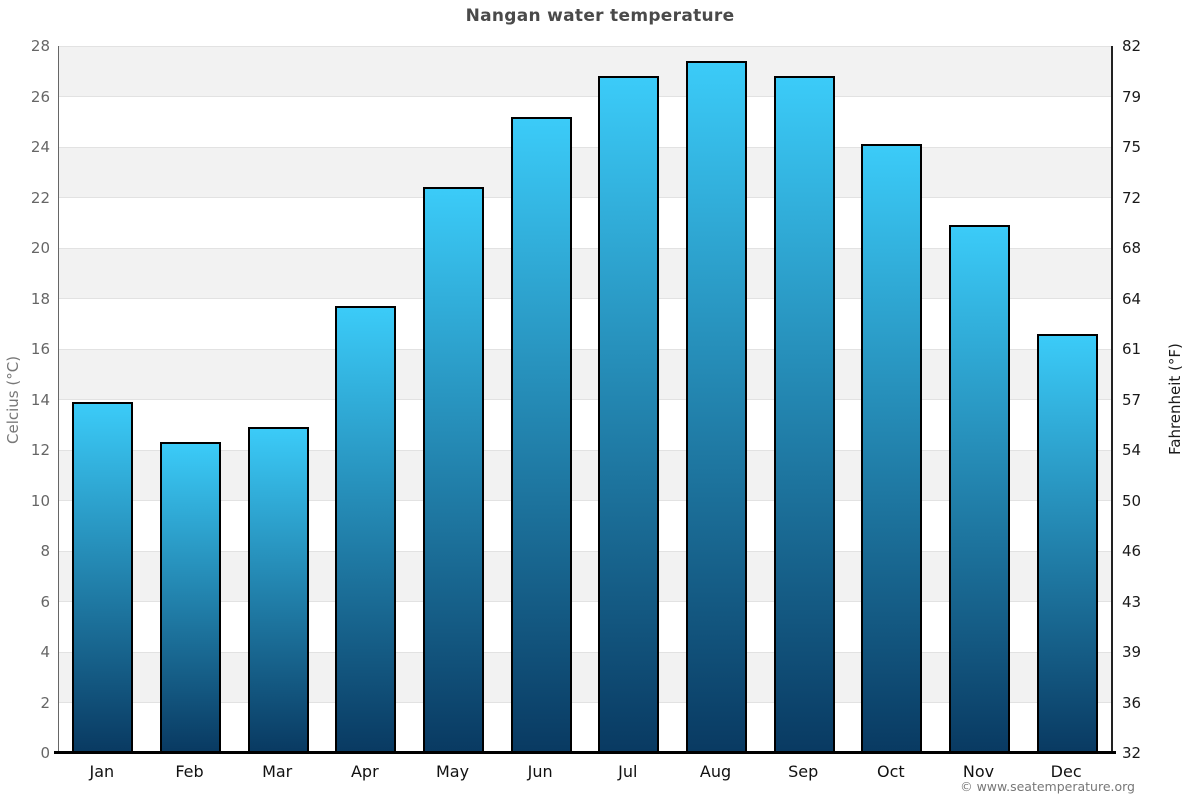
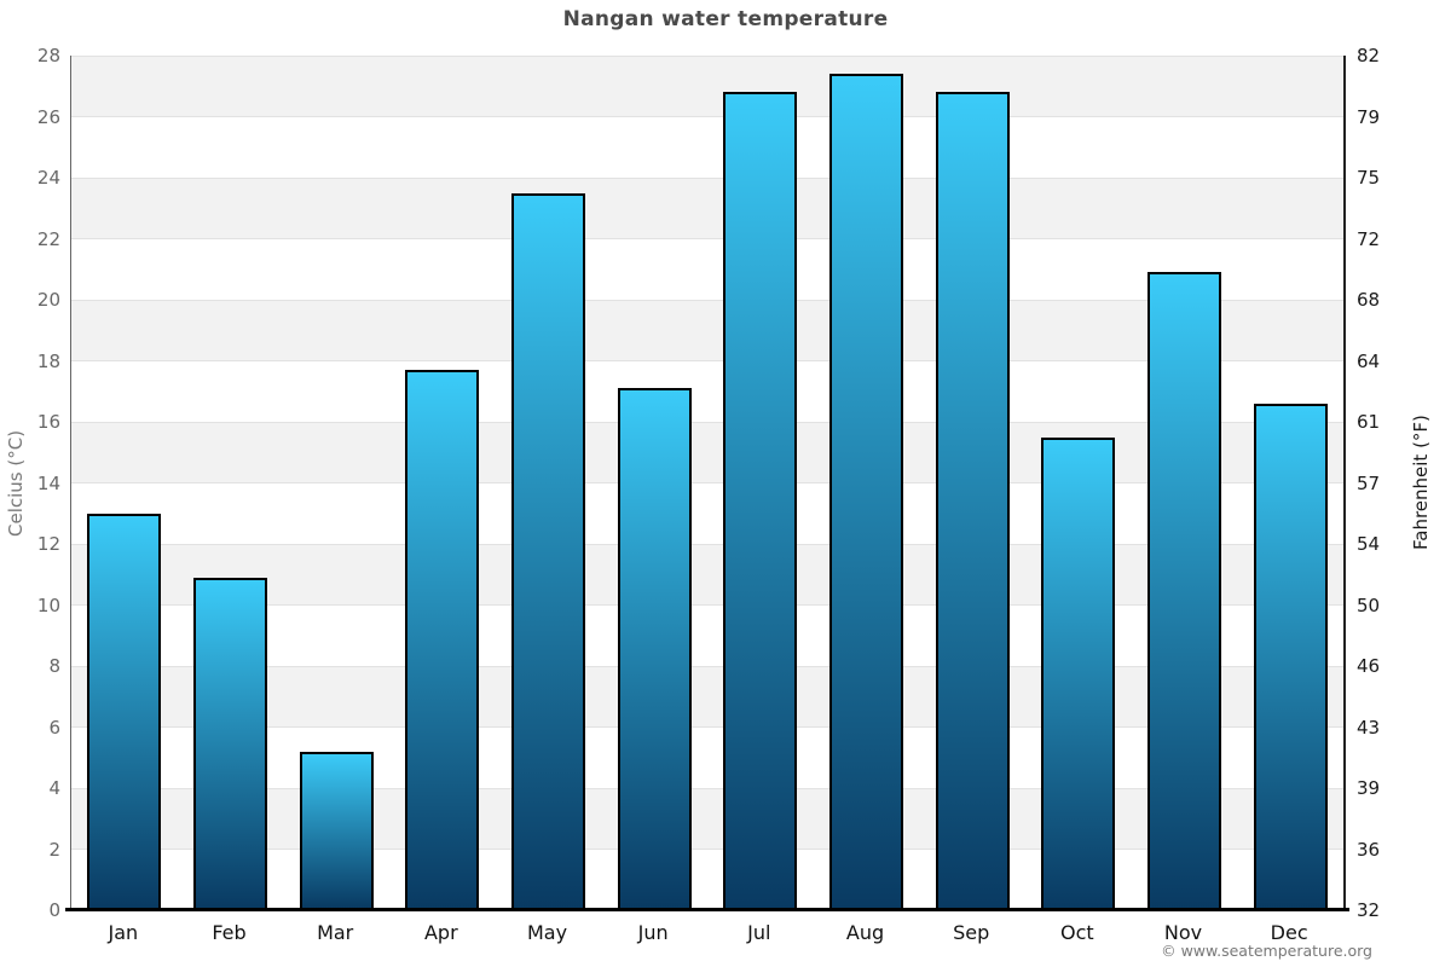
Jan: 13.9 -> 13.0
Feb: 12.3 -> 10.9
Mar: 12.9 -> 5.2
May: 22.4 -> 23.5
Jun: 25.2 -> 17.1
Oct: 24.1 -> 15.5
